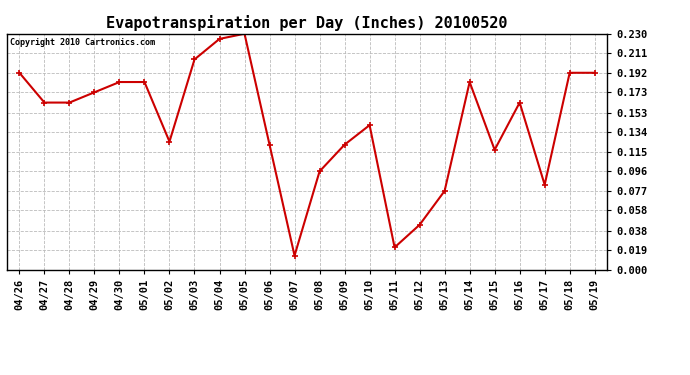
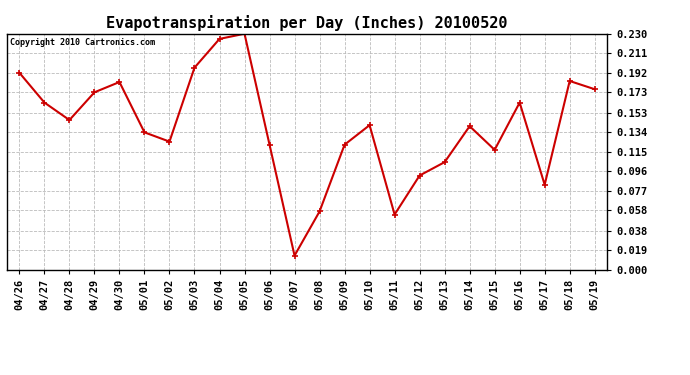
04/28: 0.163 -> 0.146
05/01: 0.183 -> 0.134
05/03: 0.205 -> 0.197
05/08: 0.096 -> 0.057
05/11: 0.022 -> 0.054
05/12: 0.044 -> 0.092
05/13: 0.077 -> 0.105
05/14: 0.183 -> 0.140
05/18: 0.192 -> 0.184
05/19: 0.192 -> 0.176
